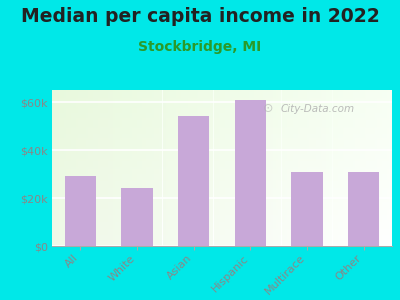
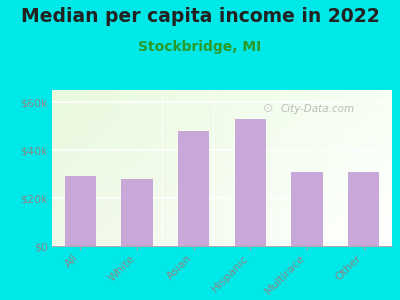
White: $24k -> $28k
Asian: $54k -> $48k
Hispanic: $61k -> $53k
